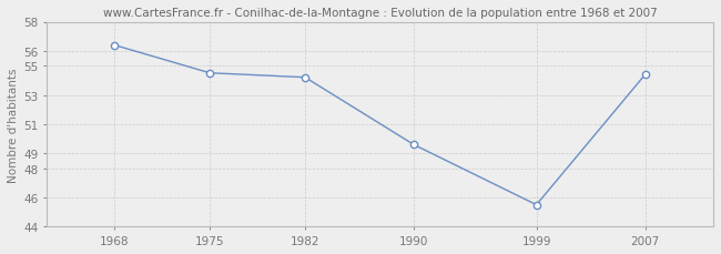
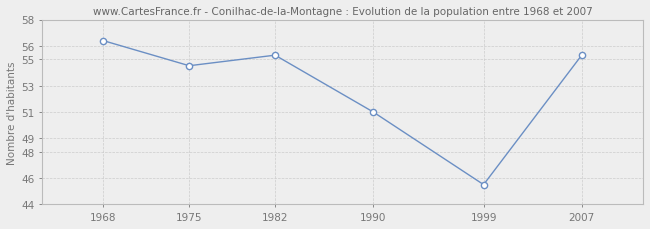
1982: 54.2 -> 55.3
1990: 49.6 -> 51.0
2007: 54.4 -> 55.3
